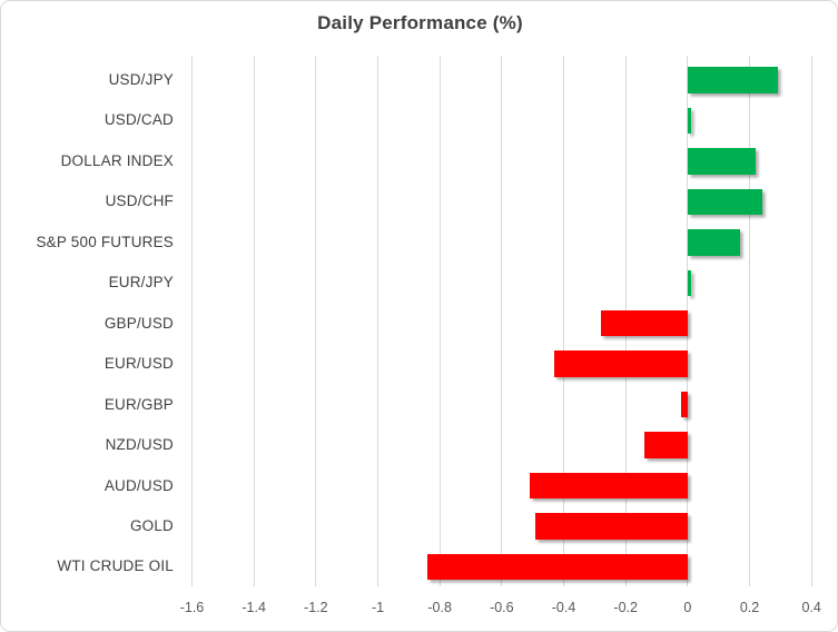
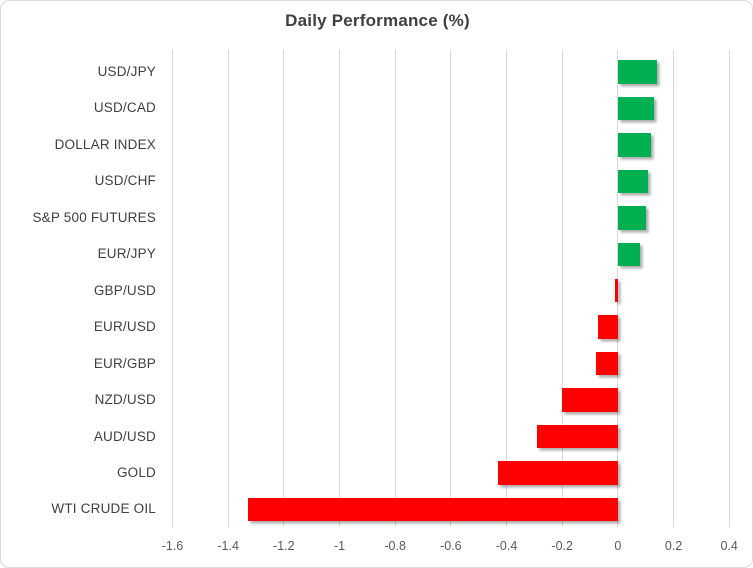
USD/JPY: 0.29 -> 0.14
USD/CAD: 0.01 -> 0.13
DOLLAR INDEX: 0.22 -> 0.12
USD/CHF: 0.24 -> 0.11
S&P 500 FUTURES: 0.17 -> 0.10
EUR/JPY: 0.01 -> 0.08
GBP/USD: -0.28 -> -0.01
EUR/USD: -0.43 -> -0.07
EUR/GBP: -0.02 -> -0.08
NZD/USD: -0.14 -> -0.20
AUD/USD: -0.51 -> -0.29
GOLD: -0.49 -> -0.43
WTI CRUDE OIL: -0.84 -> -1.33
